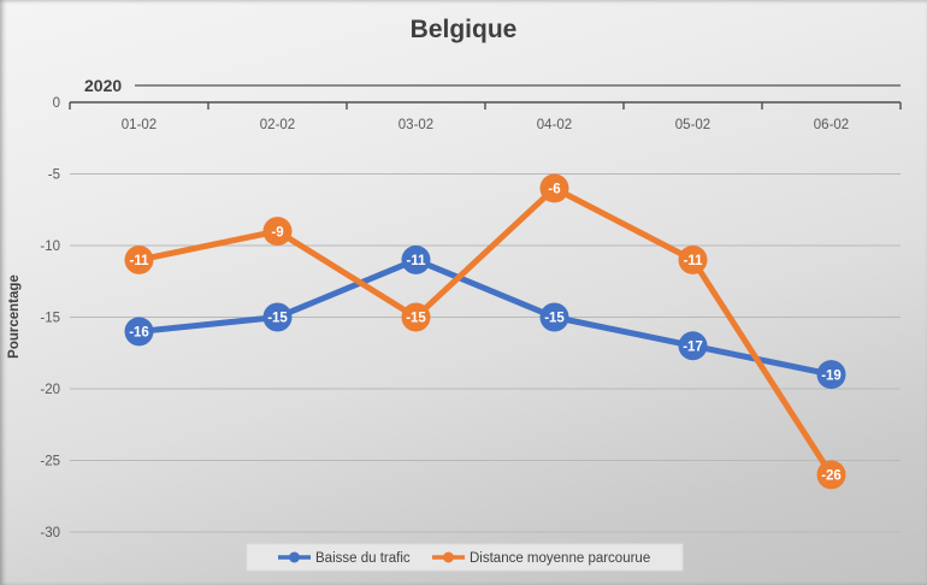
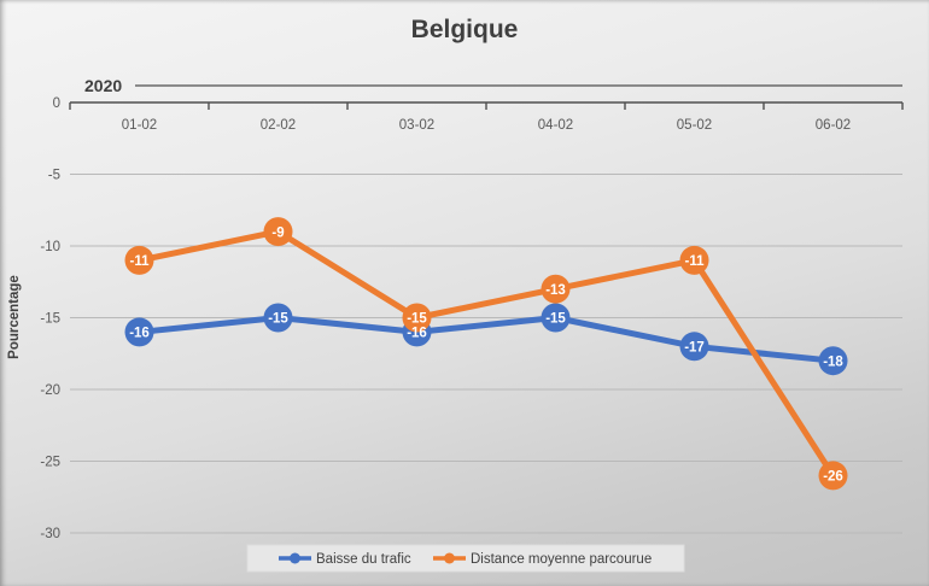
Baisse du trafic/03-02: -11 -> -16
Distance moyenne parcourue/04-02: -6 -> -13
Baisse du trafic/06-02: -19 -> -18
